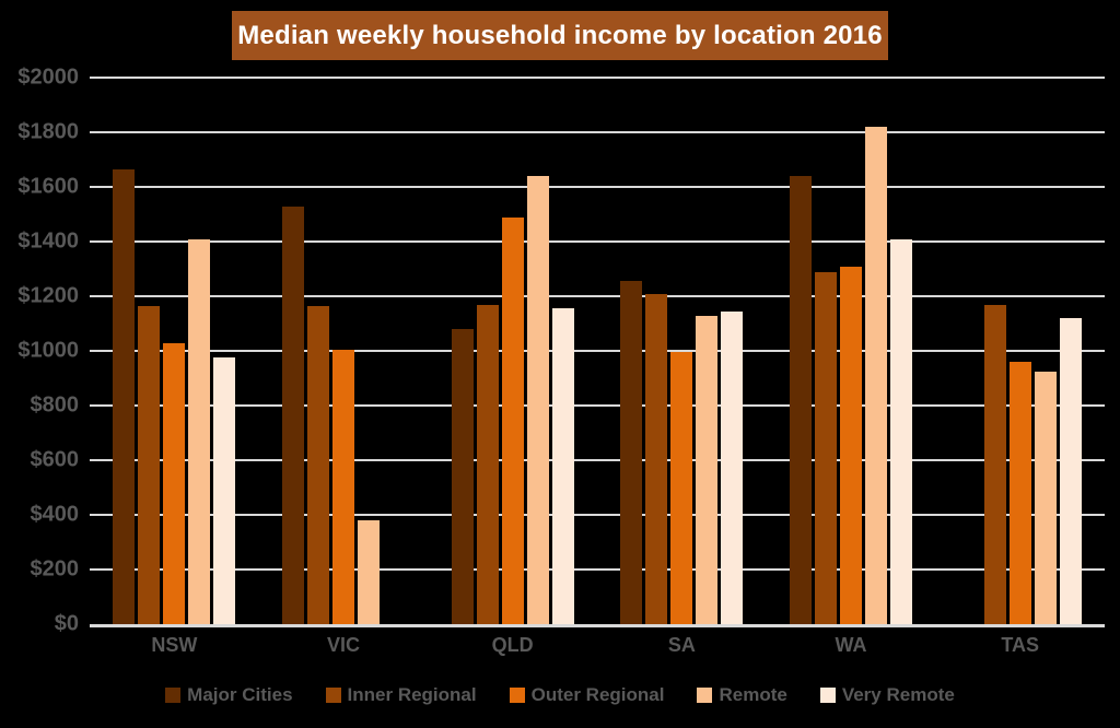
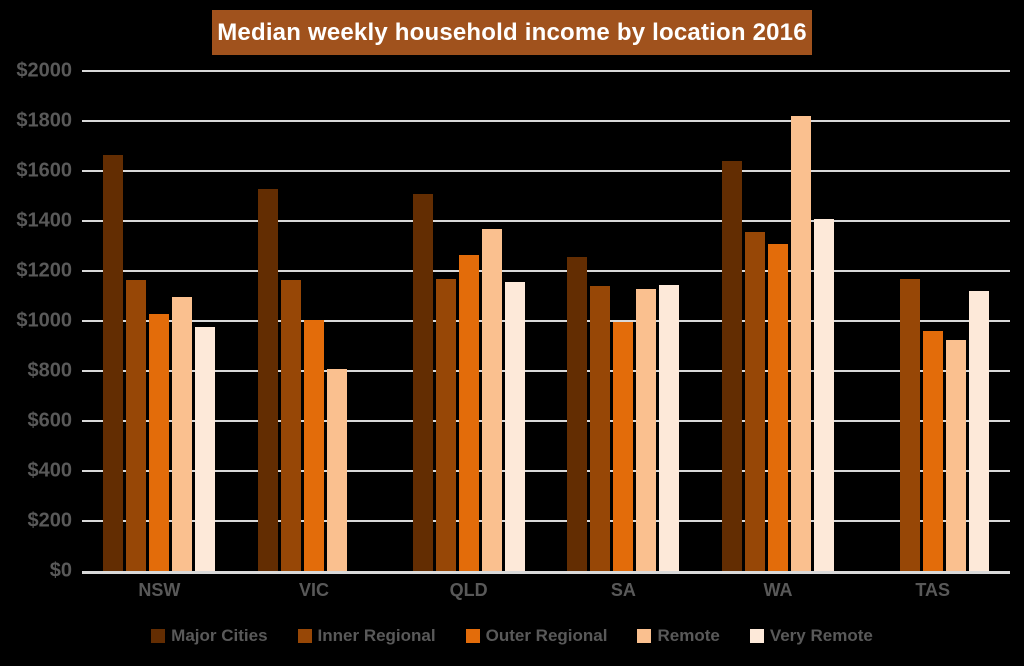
Remote/NSW: $1410 -> $1100
Remote/VIC: $380 -> $810
Major Cities/QLD: $1080 -> $1510
Outer Regional/QLD: $1490 -> $1260
Remote/QLD: $1640 -> $1370
Inner Regional/SA: $1210 -> $1140
Inner Regional/WA: $1290 -> $1360
